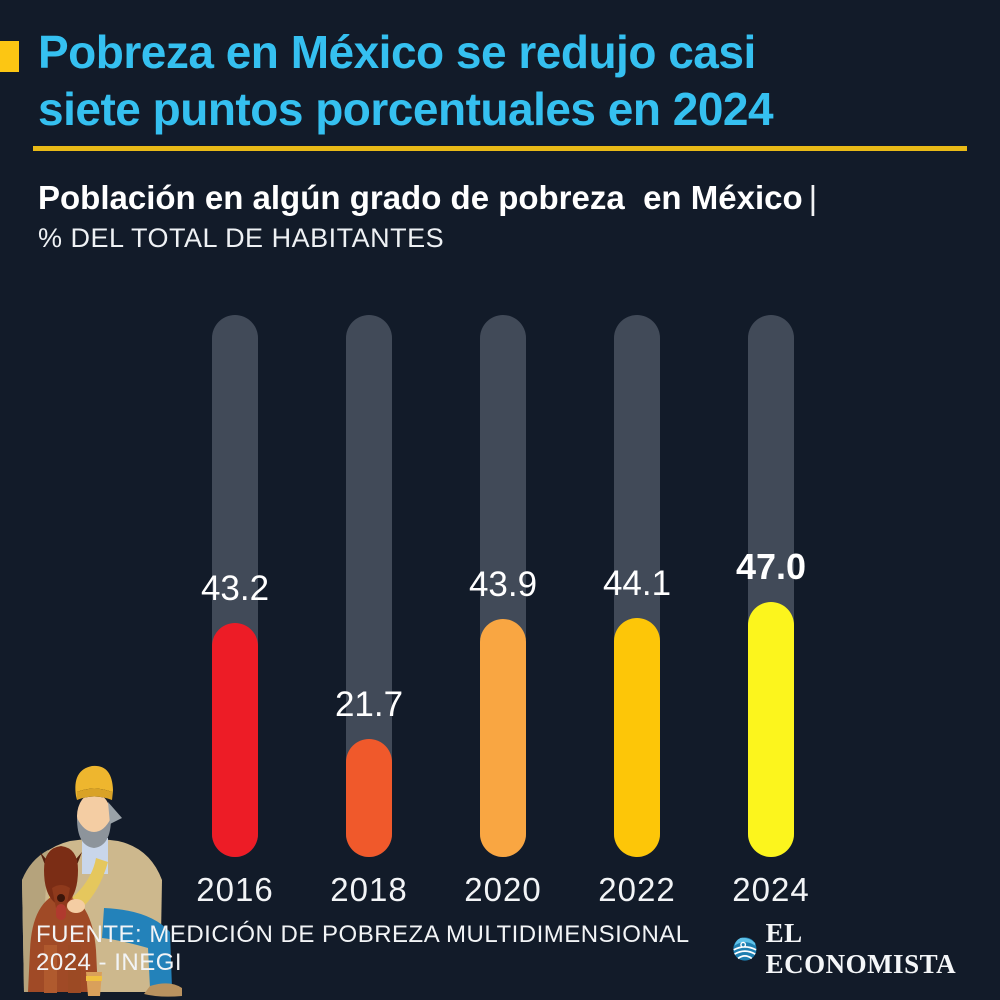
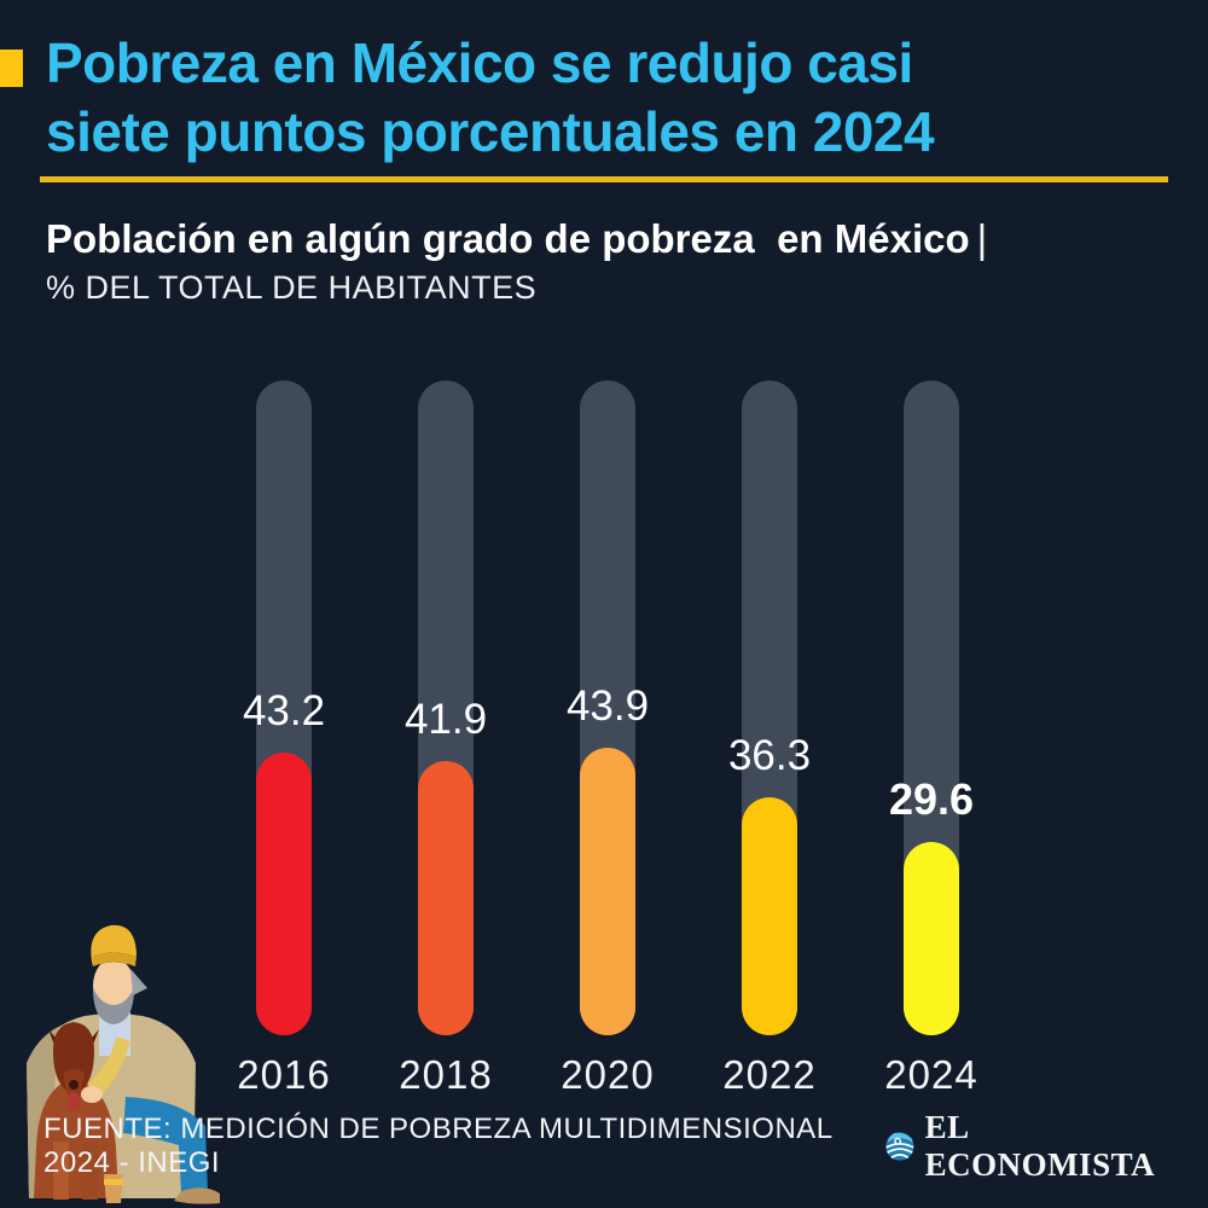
2018: 21.7 -> 41.9
2022: 44.1 -> 36.3
2024: 47.0 -> 29.6
